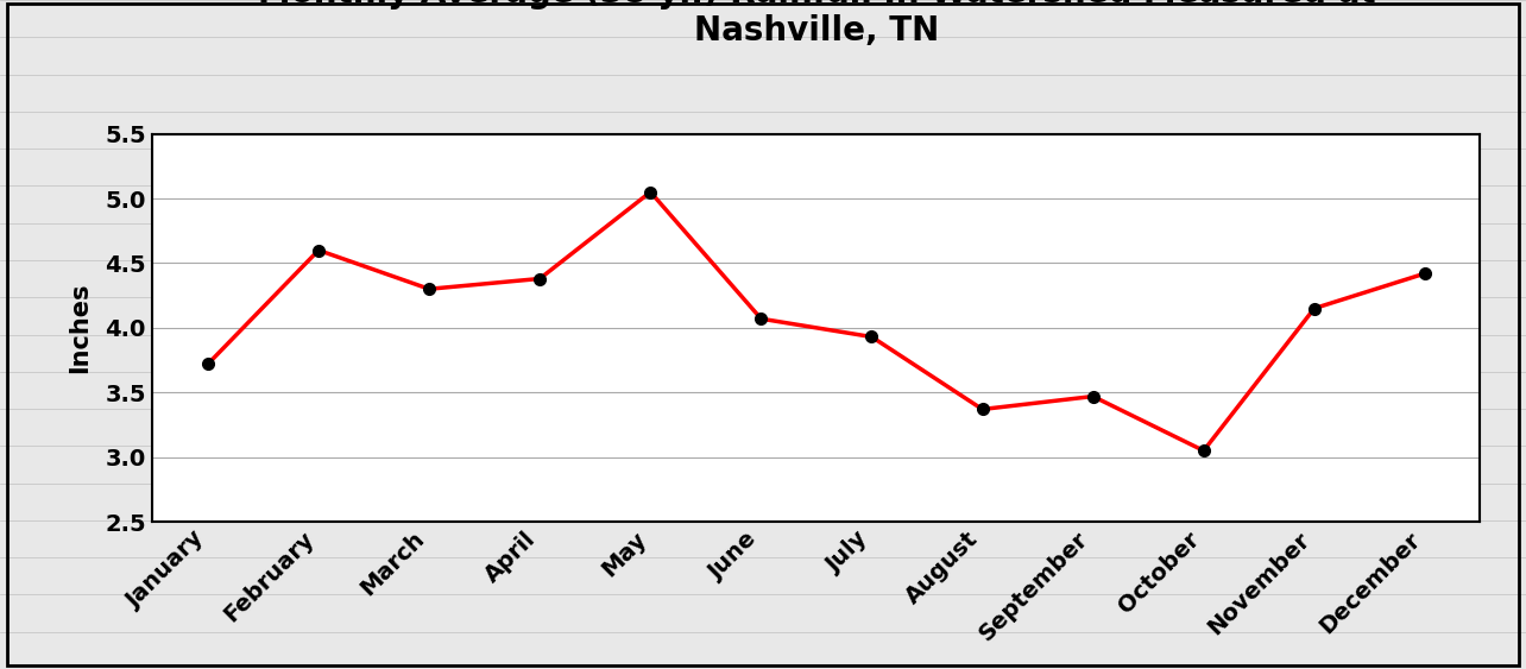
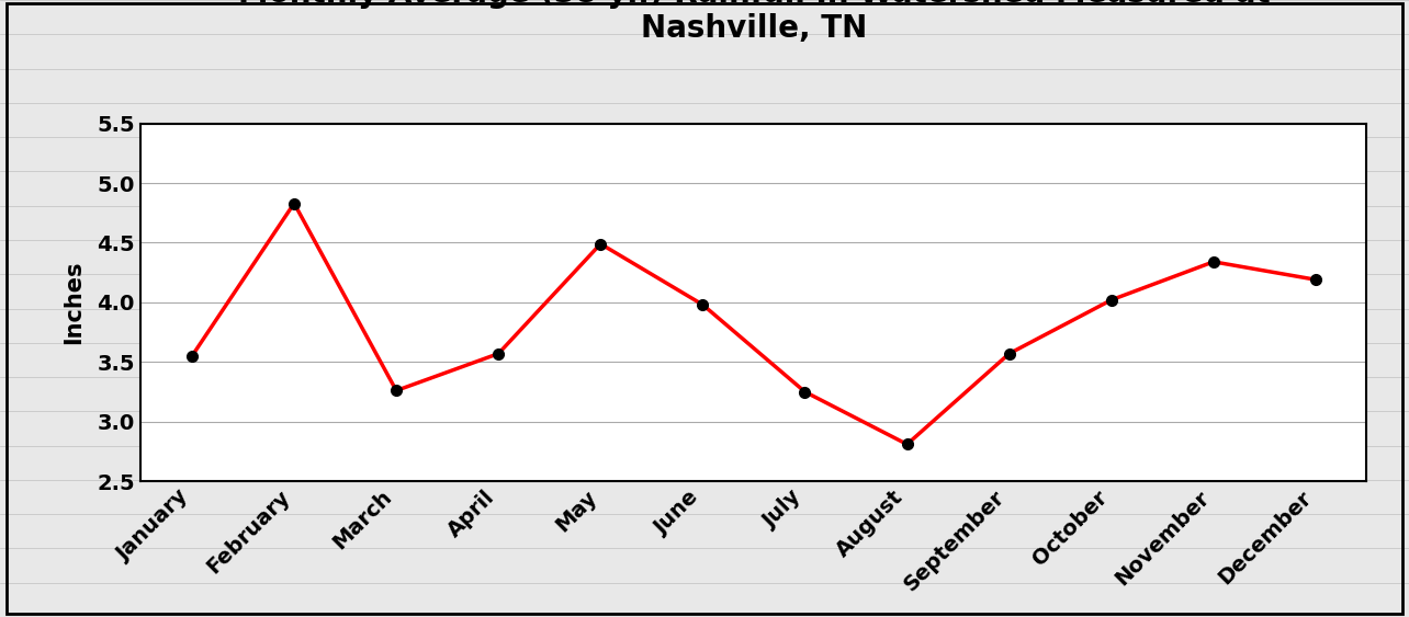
January: 3.72 -> 3.55
February: 4.60 -> 4.83
March: 4.30 -> 3.26
April: 4.38 -> 3.57
May: 5.05 -> 4.49
June: 4.07 -> 3.98
July: 3.93 -> 3.25
August: 3.37 -> 2.81
September: 3.47 -> 3.57
October: 3.05 -> 4.02
November: 4.15 -> 4.34
December: 4.42 -> 4.19
